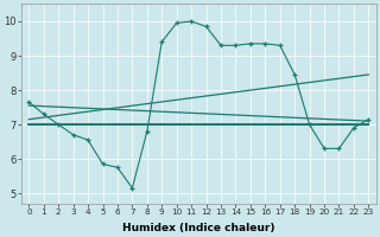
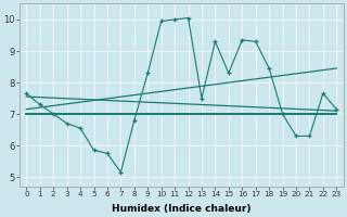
9: 9.40 -> 8.30
12: 9.85 -> 10.05
13: 9.30 -> 7.50
15: 9.35 -> 8.30
22: 6.90 -> 7.65
